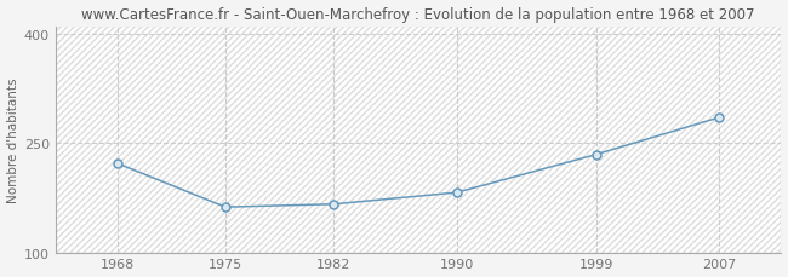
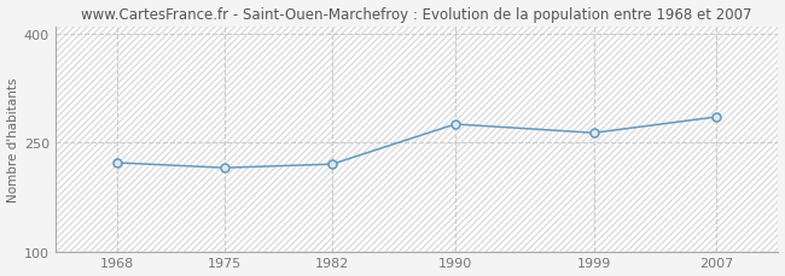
1975: 162 -> 215
1982: 166 -> 220
1990: 182 -> 275
1999: 234 -> 263
